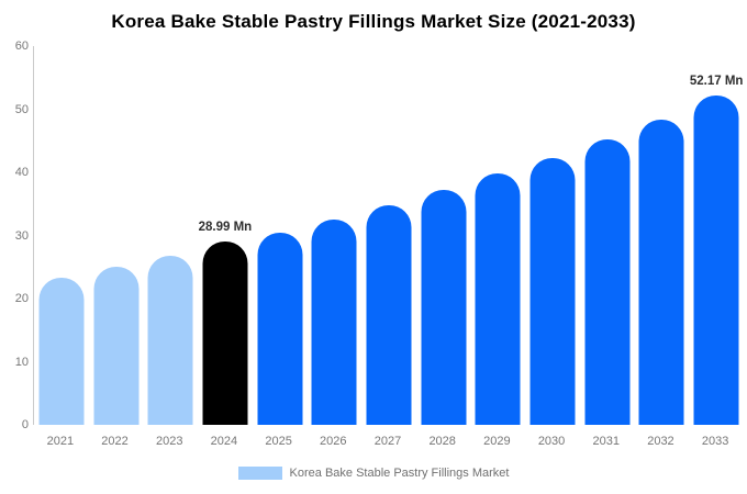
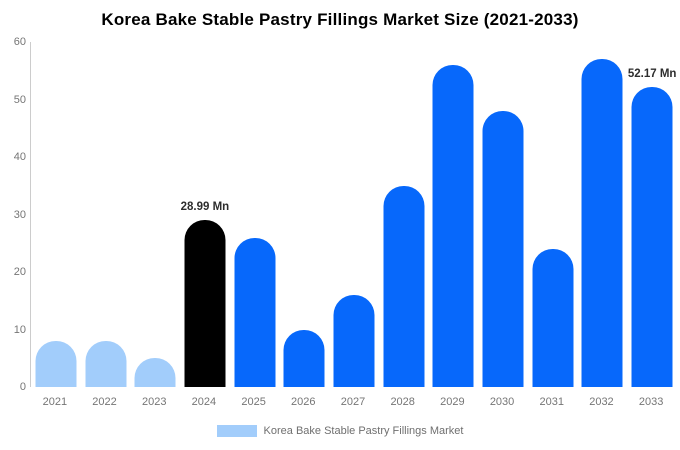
2021: 23 -> 8
2022: 25 -> 8
2023: 27 -> 5
2025: 30 -> 26
2026: 32 -> 10
2027: 35 -> 16
2028: 37 -> 35
2029: 40 -> 56
2030: 42 -> 48
2031: 45 -> 24
2032: 48 -> 57
